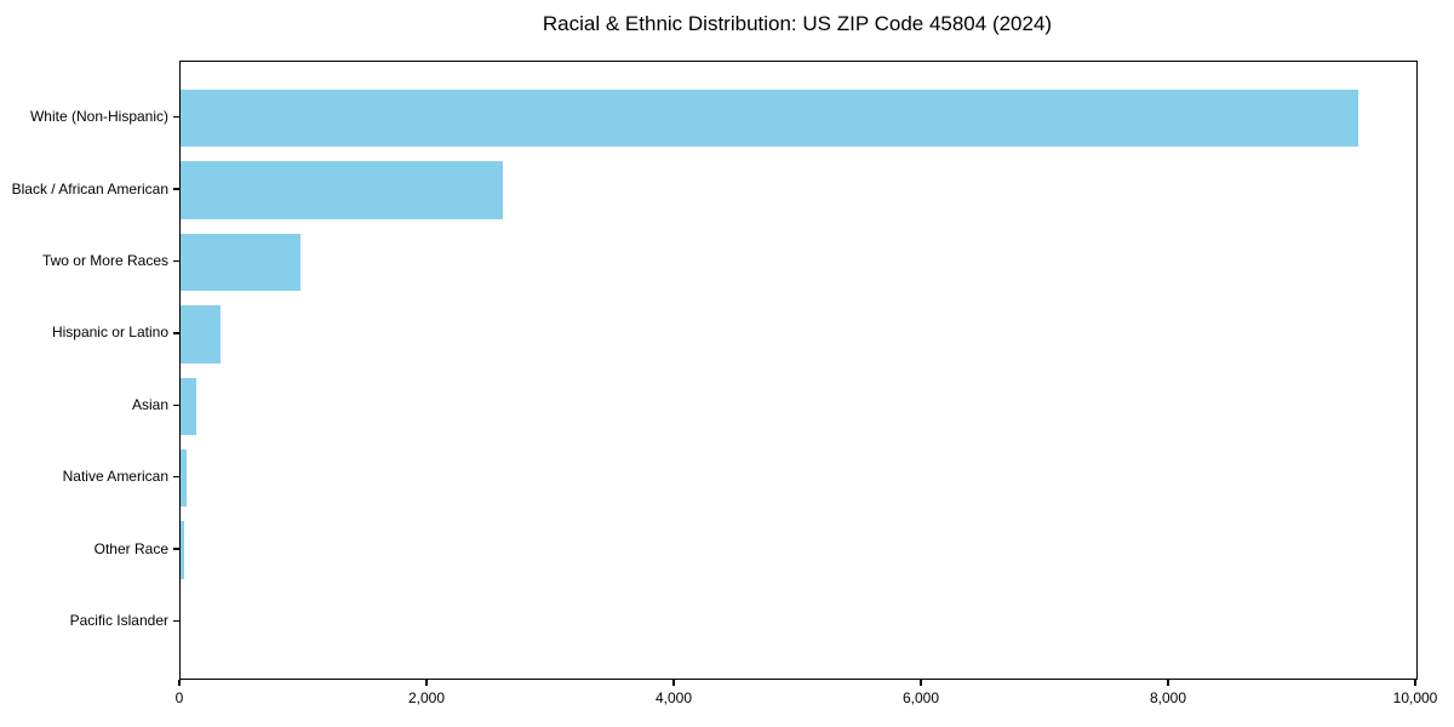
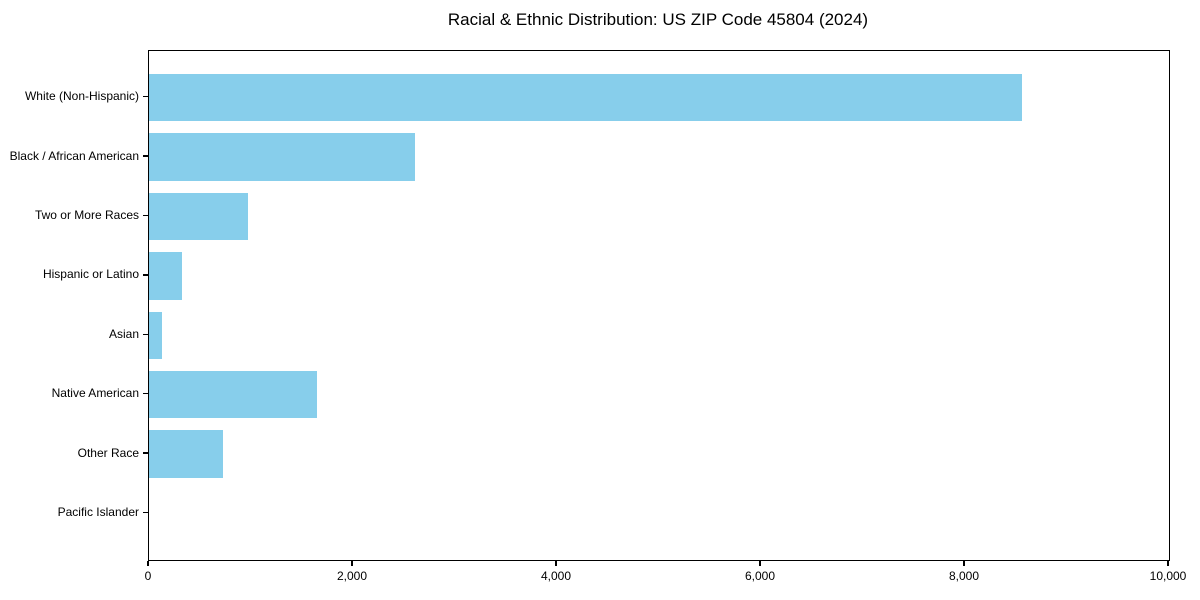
White (Non-Hispanic): 9530 -> 8560
Native American: 50 -> 1650
Other Race: 30 -> 730
